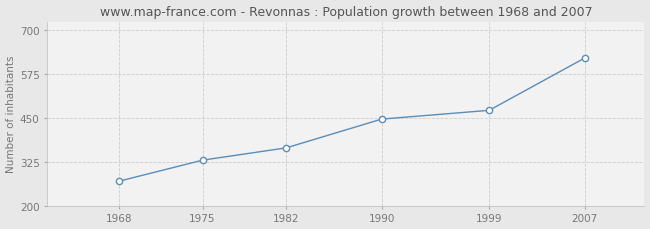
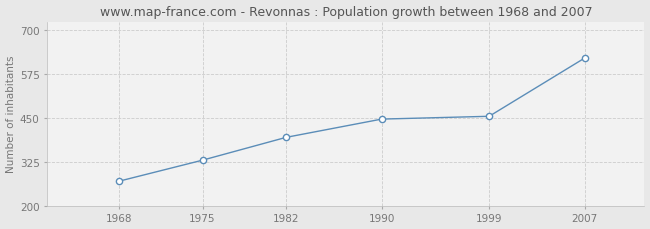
1982: 365 -> 395
1999: 472 -> 455
